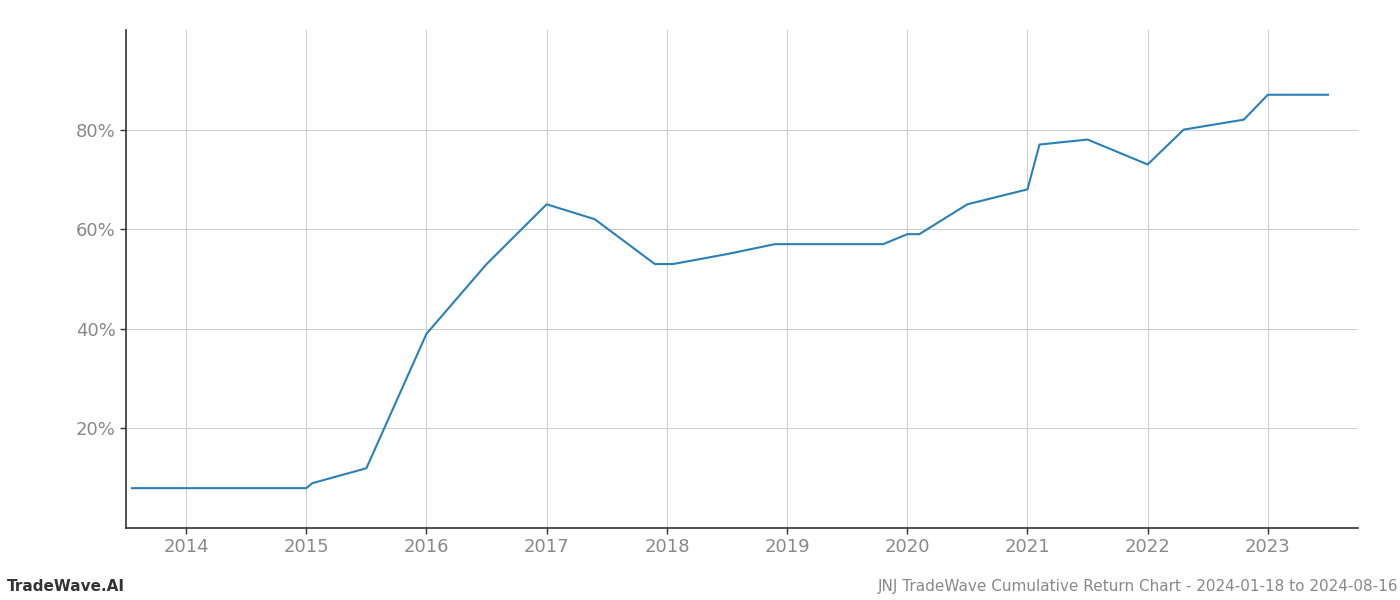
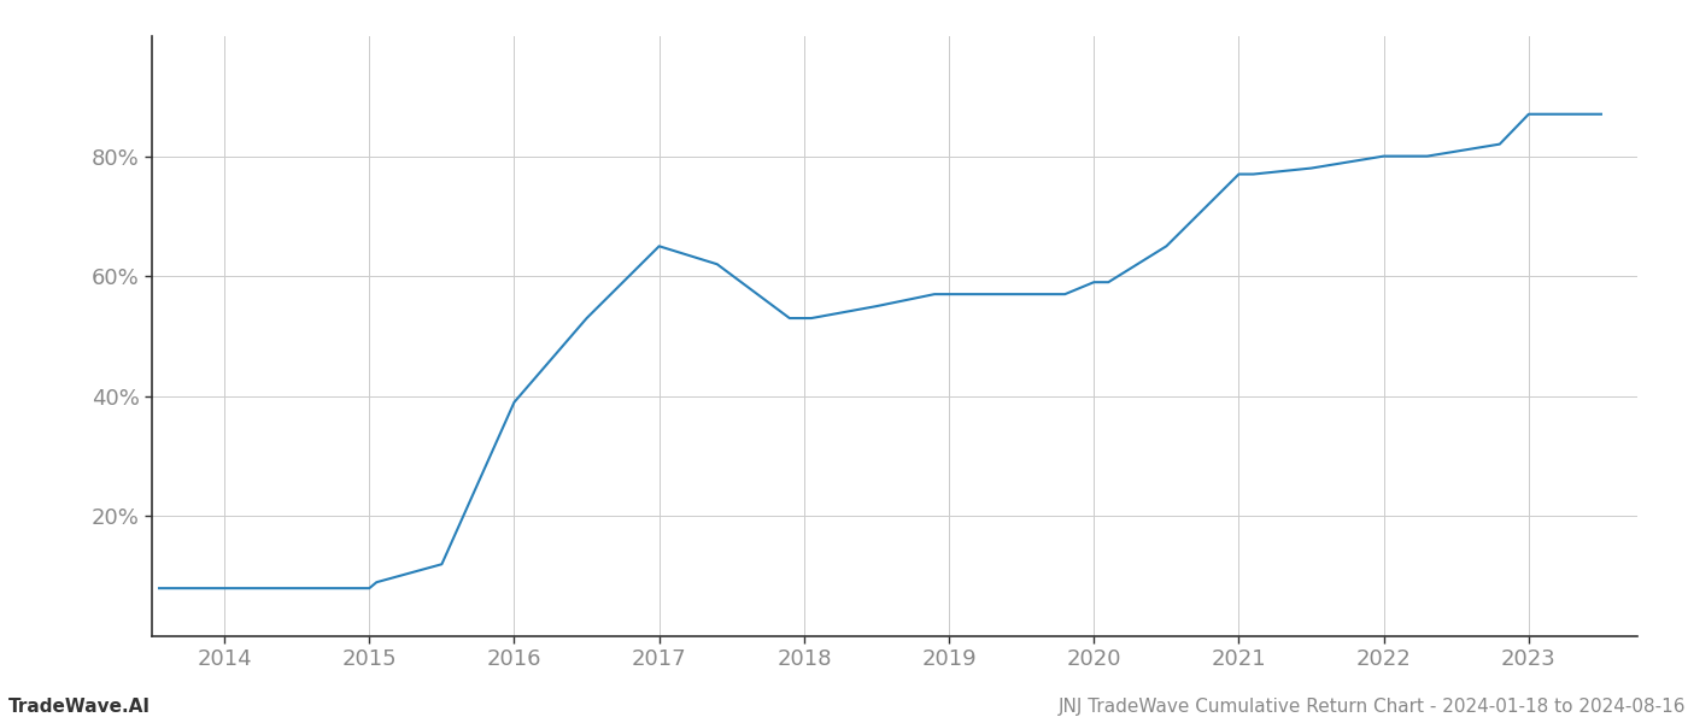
2021: 68% -> 77%
2022: 73% -> 80%
